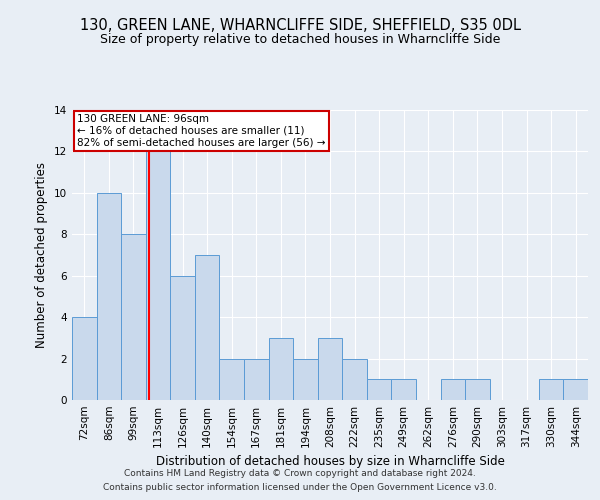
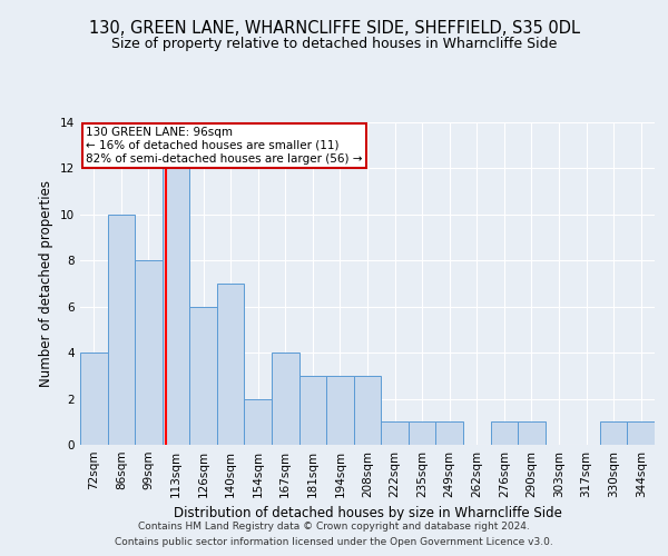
167sqm: 2 -> 4
194sqm: 2 -> 3
222sqm: 2 -> 1
